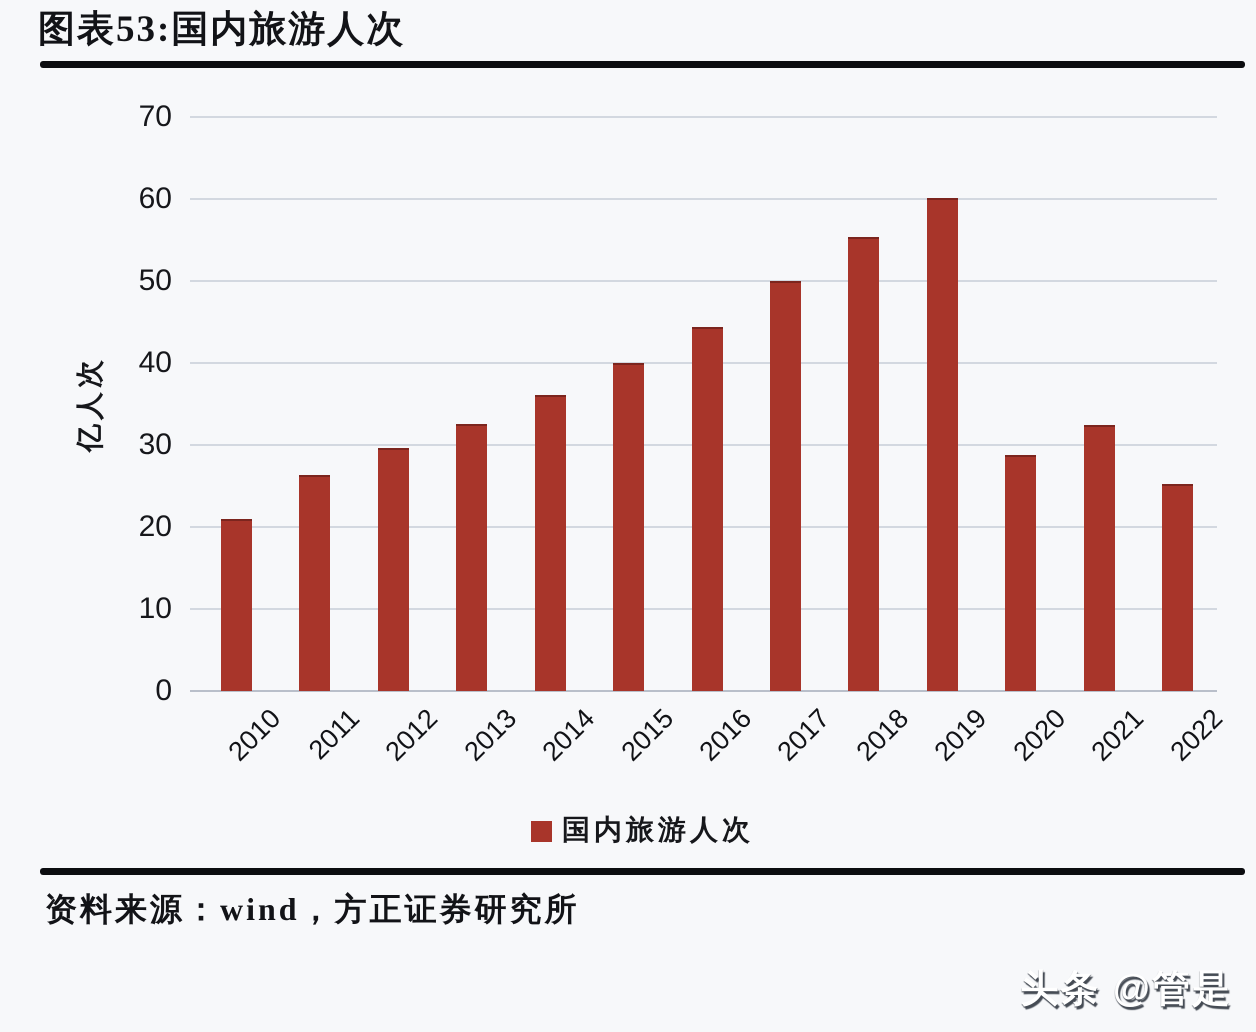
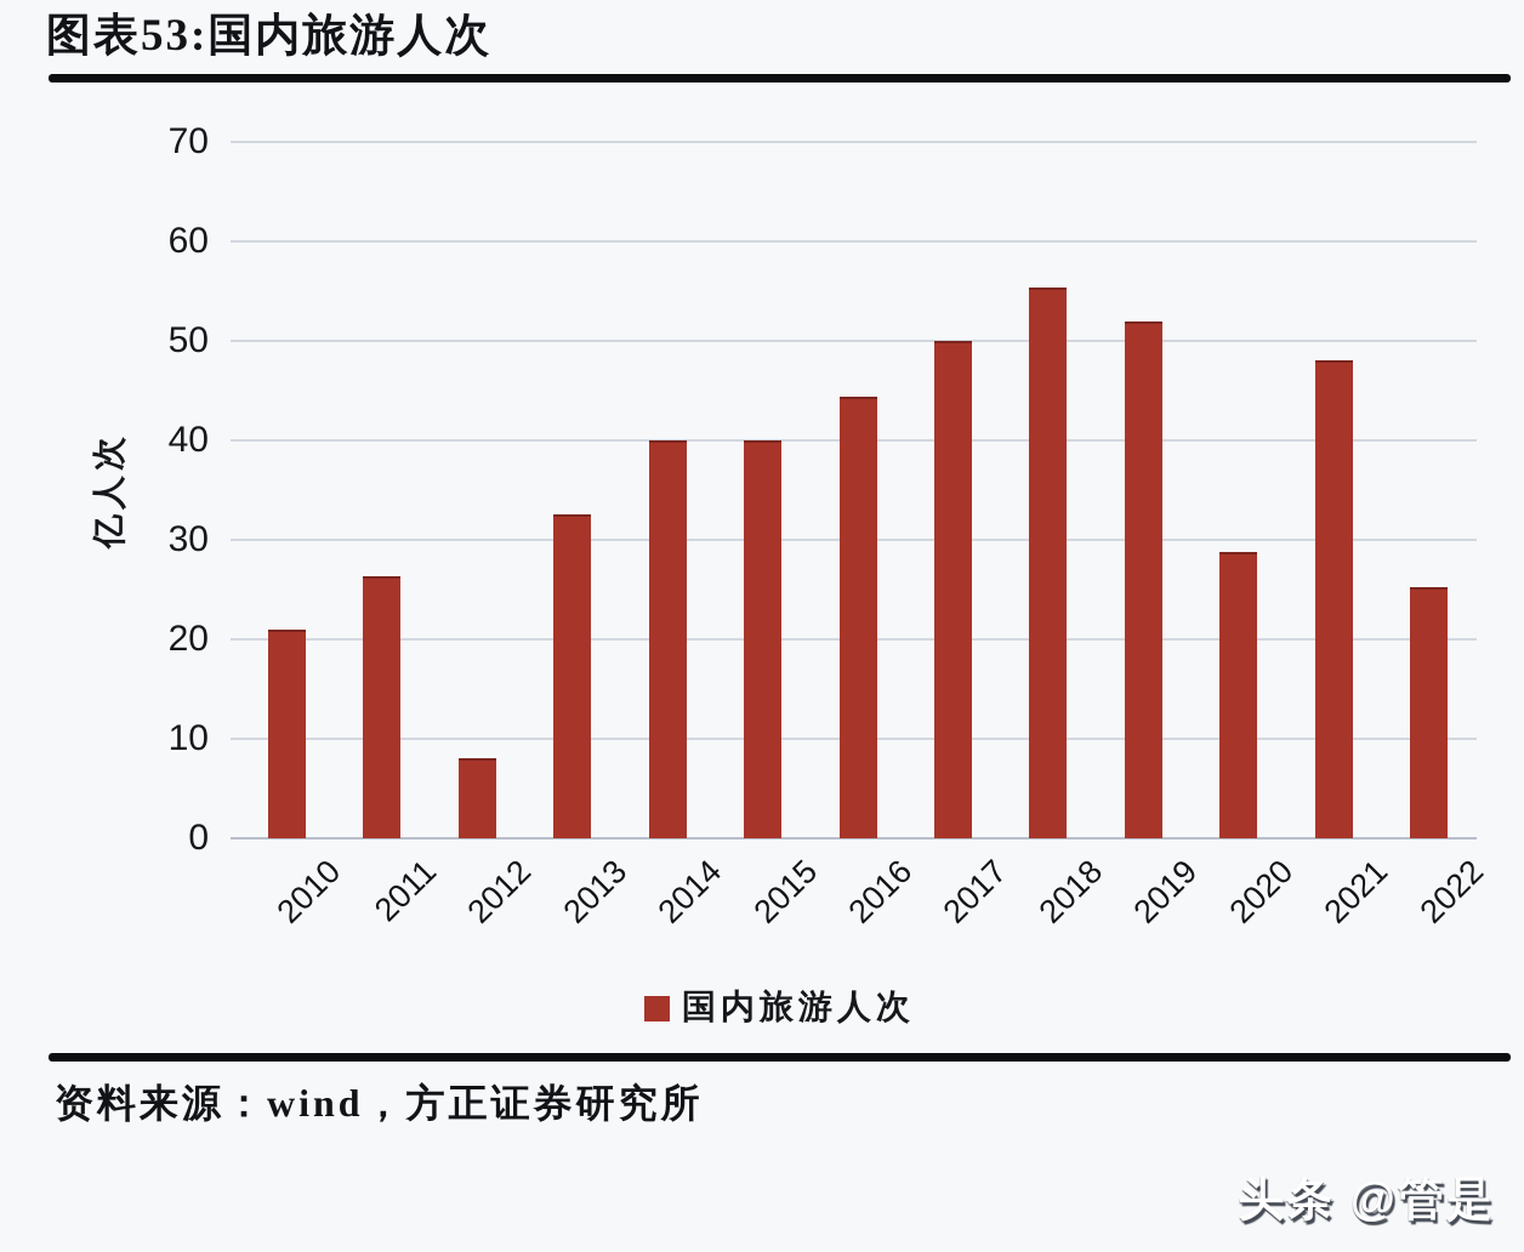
2012: 30 -> 8
2014: 36 -> 40
2019: 60 -> 52
2021: 32 -> 48
